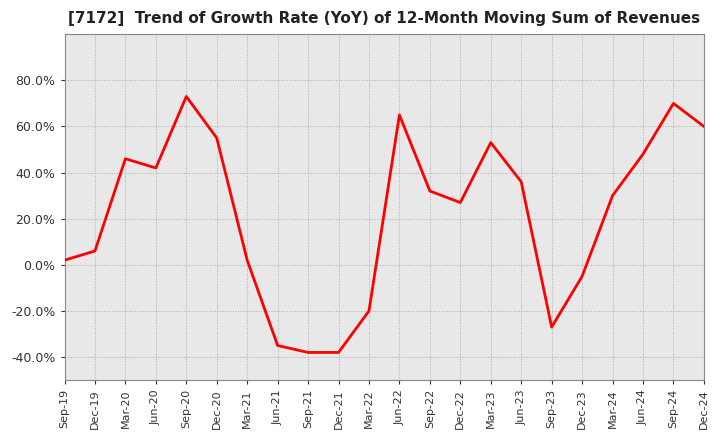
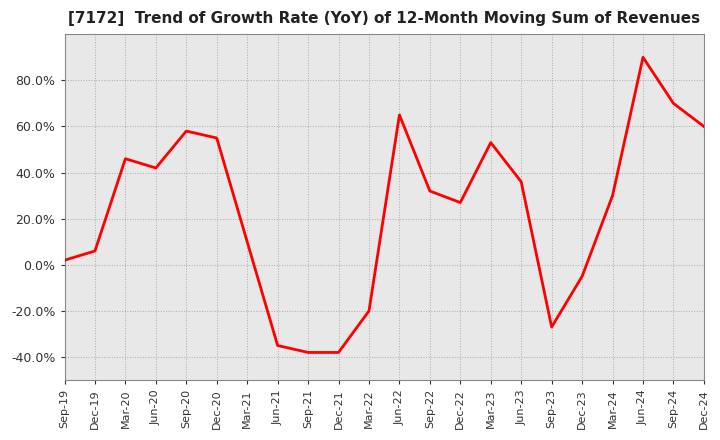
Sep-20: 73% -> 58%
Mar-21: 2% -> 10%
Jun-24: 48% -> 90%
